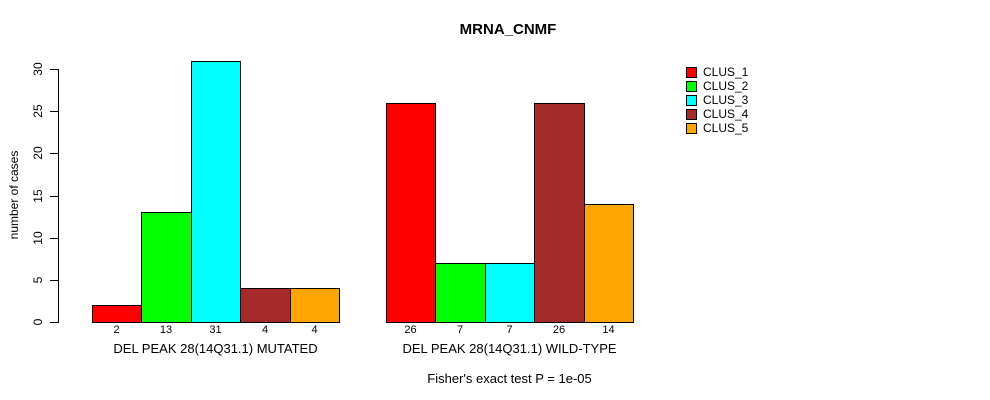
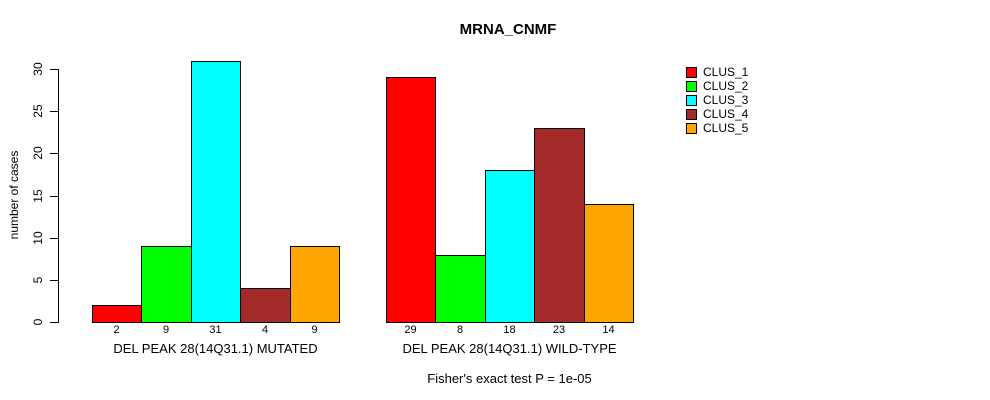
CLUS_2/DEL PEAK 28(14Q31.1) MUTATED: 13 -> 9
CLUS_5/DEL PEAK 28(14Q31.1) MUTATED: 4 -> 9
CLUS_1/DEL PEAK 28(14Q31.1) WILD-TYPE: 26 -> 29
CLUS_2/DEL PEAK 28(14Q31.1) WILD-TYPE: 7 -> 8
CLUS_3/DEL PEAK 28(14Q31.1) WILD-TYPE: 7 -> 18
CLUS_4/DEL PEAK 28(14Q31.1) WILD-TYPE: 26 -> 23
